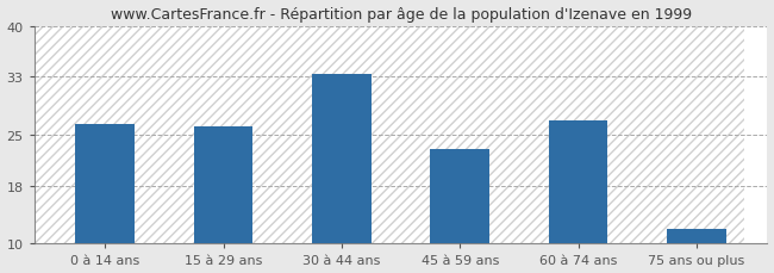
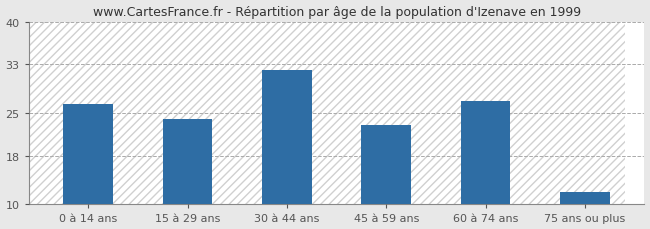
15 à 29 ans: 26.2 -> 24.0
30 à 44 ans: 33.4 -> 32.0
